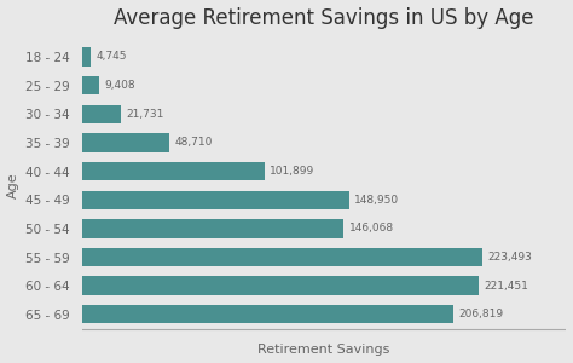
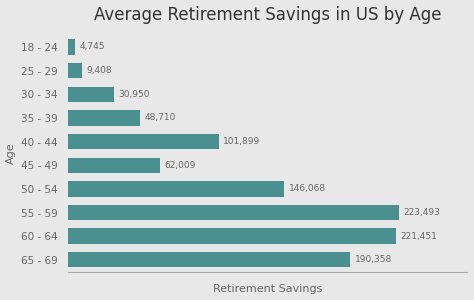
30 - 34: 21,731 -> 30,950
45 - 49: 148,950 -> 62,009
65 - 69: 206,819 -> 190,358
